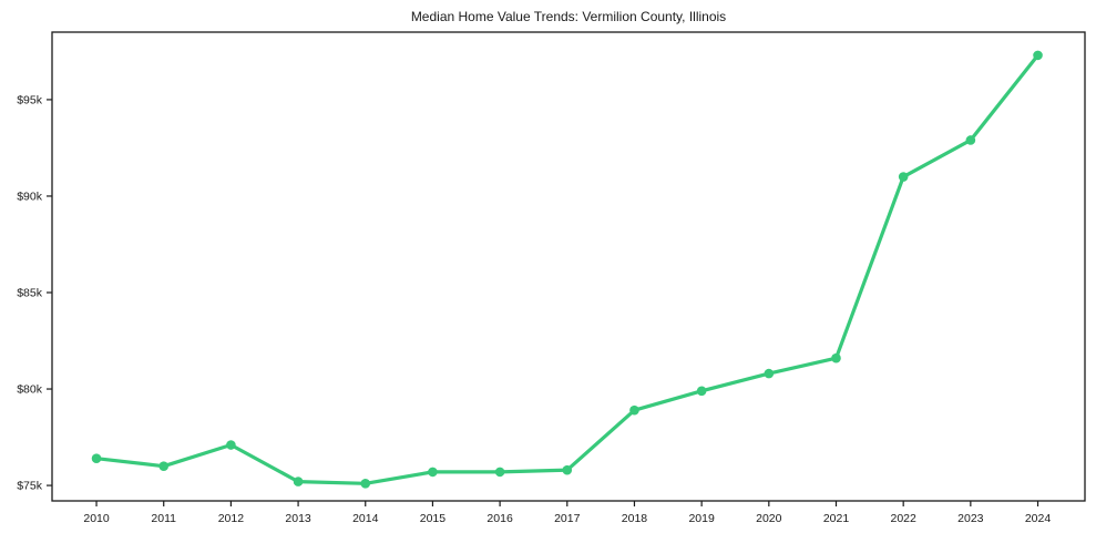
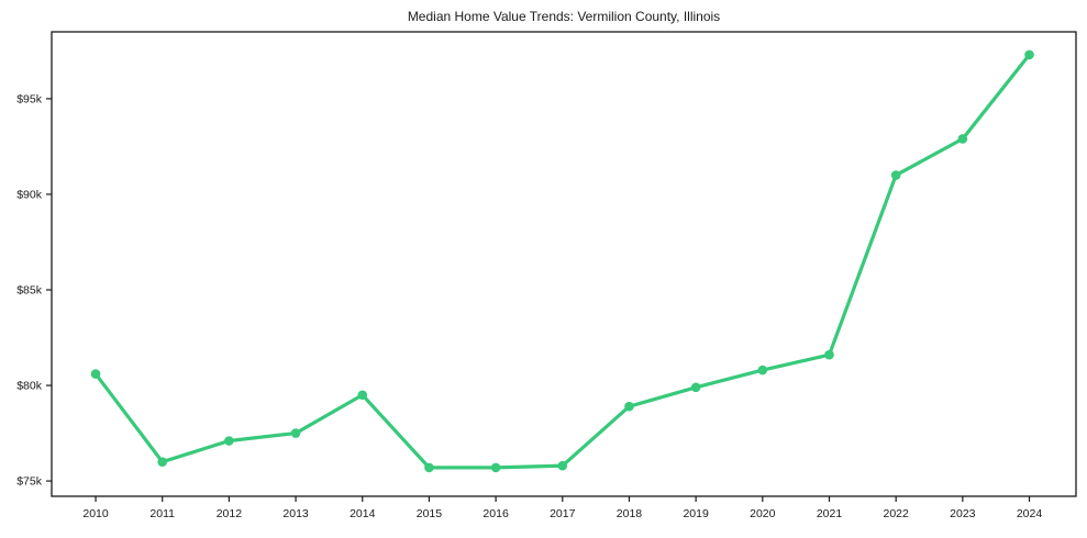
2010: $76.4k -> $80.6k
2013: $75.2k -> $77.5k
2014: $75.1k -> $79.5k
